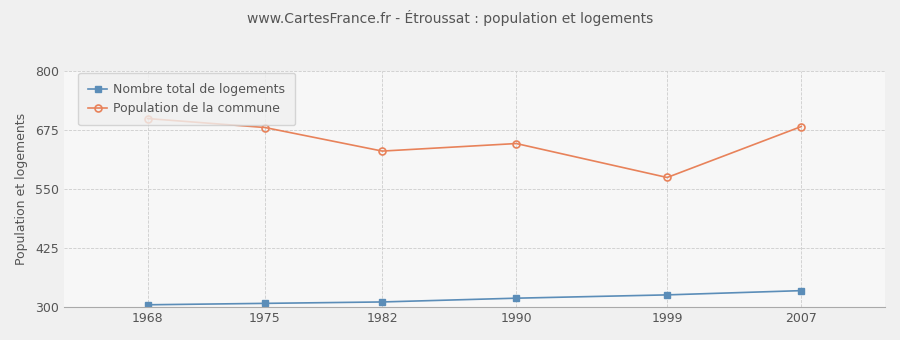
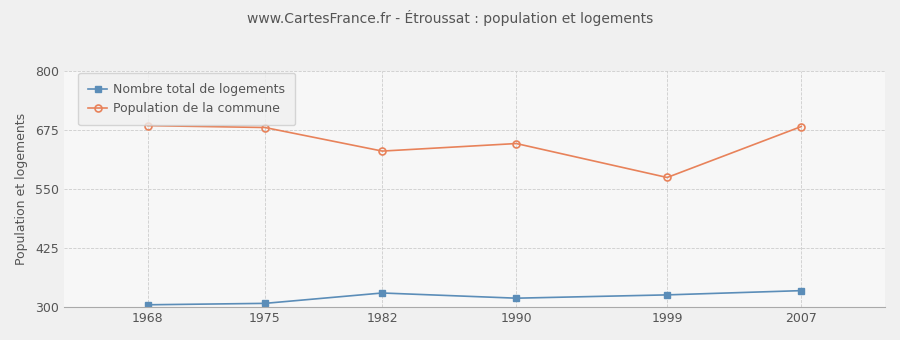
Population de la commune/1968: 700 -> 685
Nombre total de logements/1982: 311 -> 330
